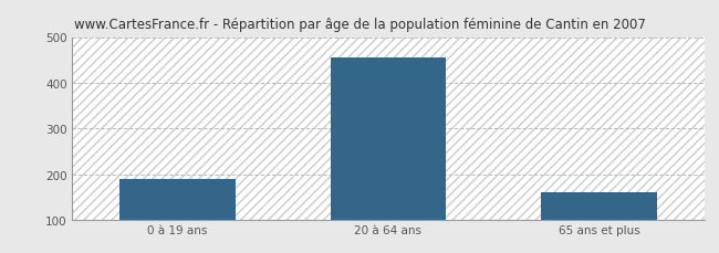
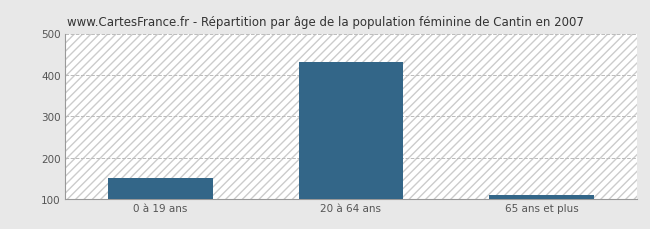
0 à 19 ans: 190 -> 152
20 à 64 ans: 455 -> 432
65 ans et plus: 160 -> 110
